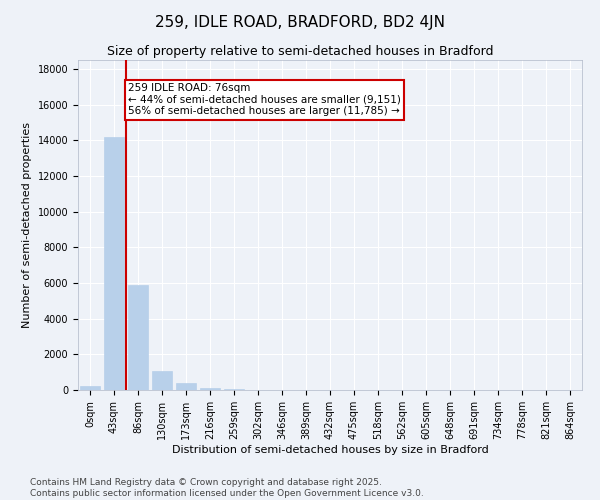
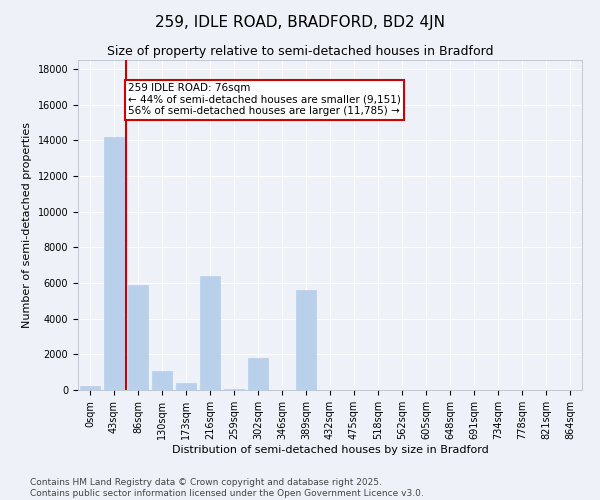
216sqm: 100 -> 6400
302sqm: 0 -> 1800
389sqm: 0 -> 5600
